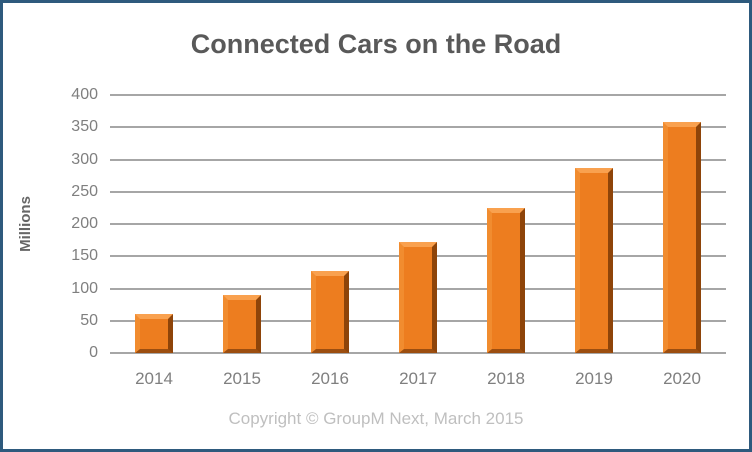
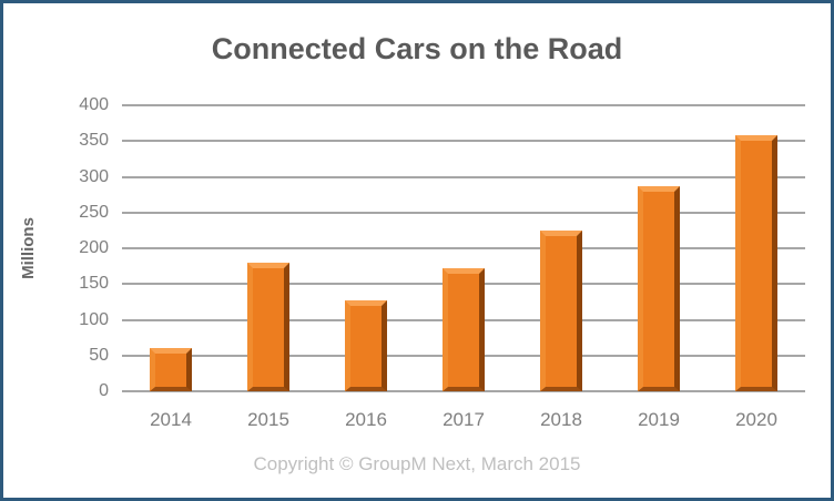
2015: 90 -> 180
